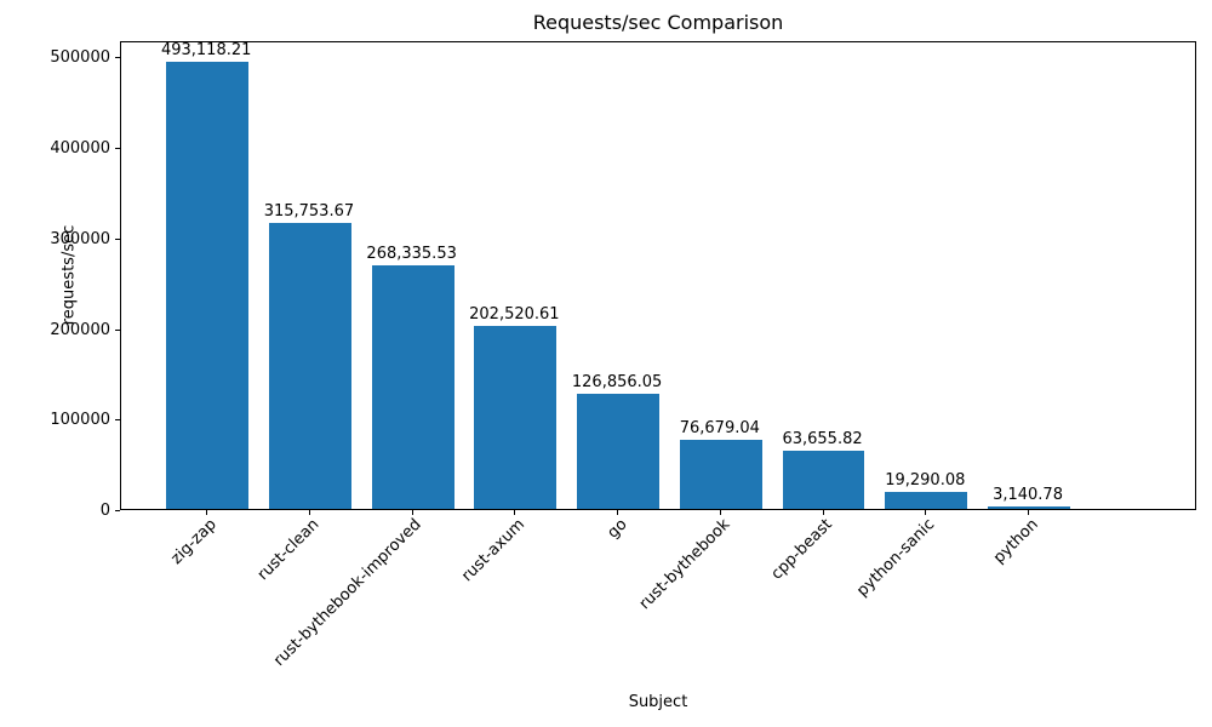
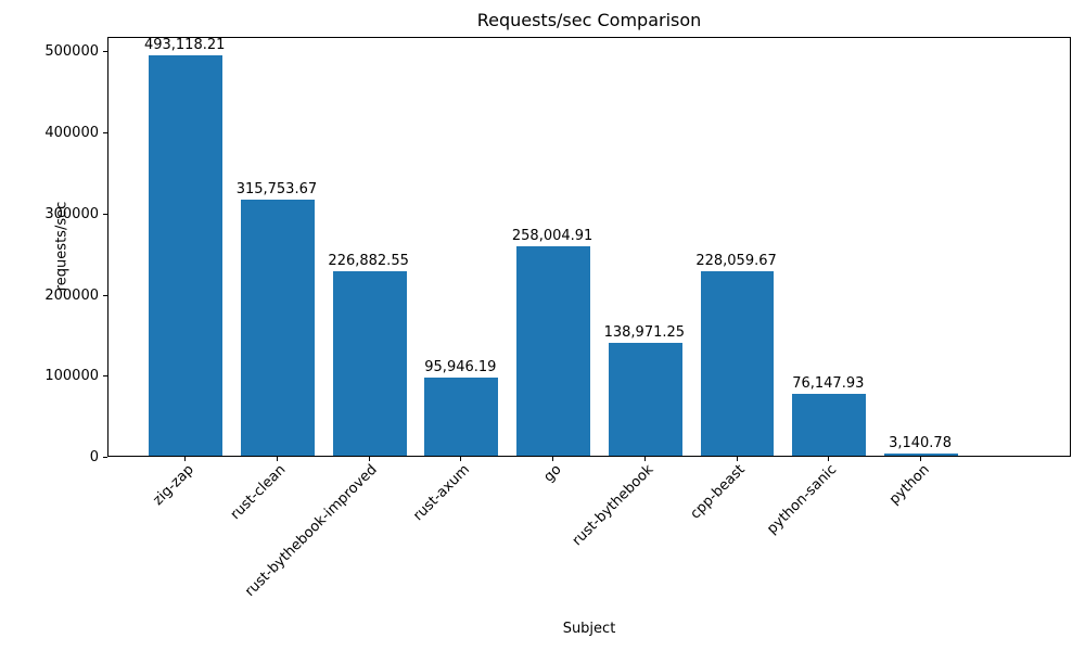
rust-bythebook-improved: 268,335.53 -> 226,882.55
rust-axum: 202,520.61 -> 95,946.19
go: 126,856.05 -> 258,004.91
rust-bythebook: 76,679.04 -> 138,971.25
cpp-beast: 63,655.82 -> 228,059.67
python-sanic: 19,290.08 -> 76,147.93
